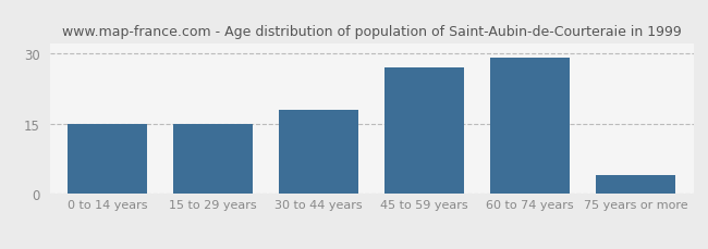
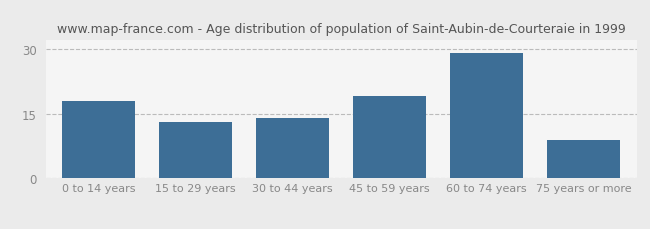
0 to 14 years: 15 -> 18
15 to 29 years: 15 -> 13
30 to 44 years: 18 -> 14
45 to 59 years: 27 -> 19
75 years or more: 4 -> 9
